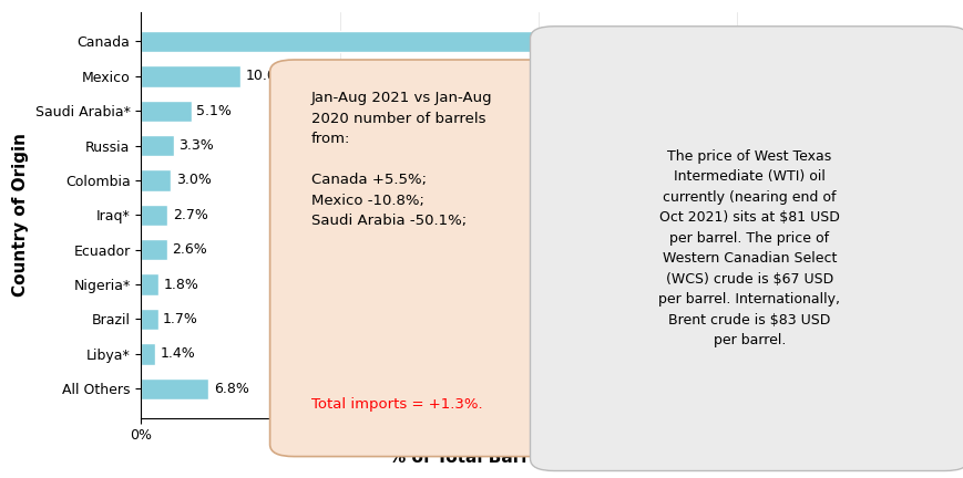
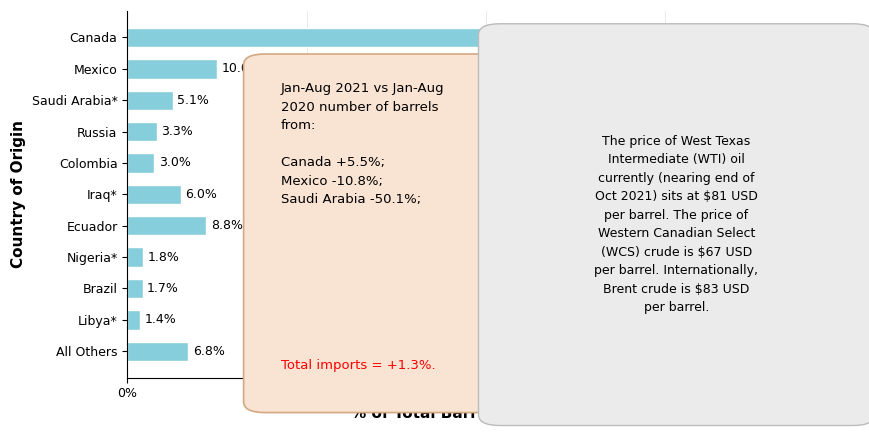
Iraq*: 2.7% -> 6.0%
Ecuador: 2.6% -> 8.8%
